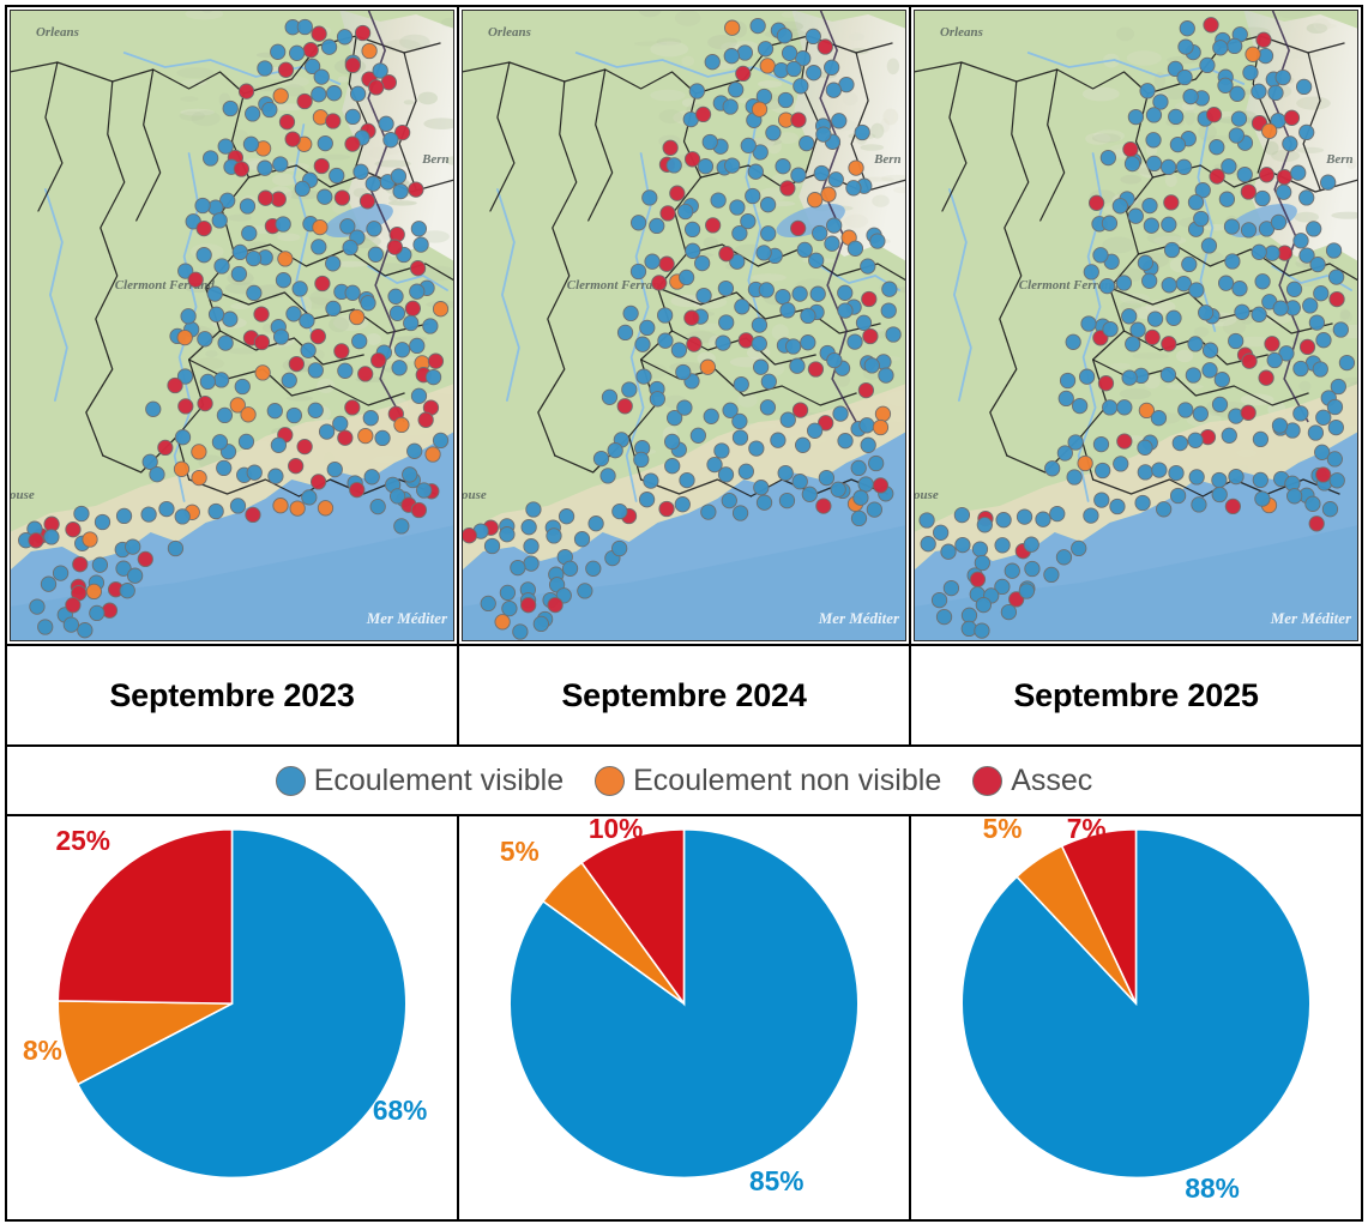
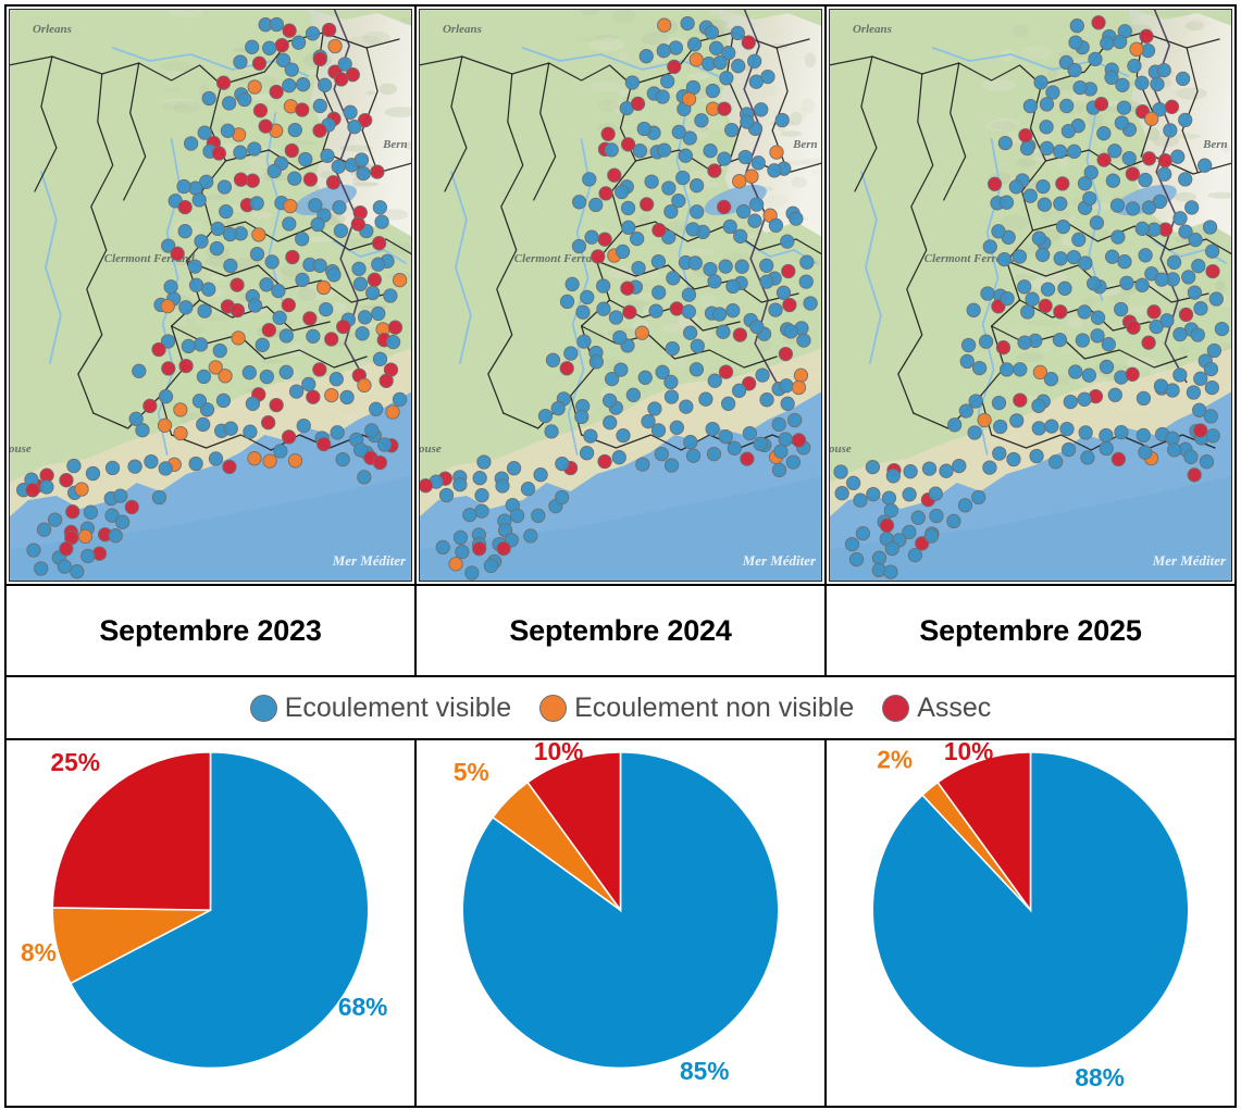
Septembre 2025/Ecoulement non visible: 5% -> 2%
Septembre 2025/Assec: 7% -> 10%
